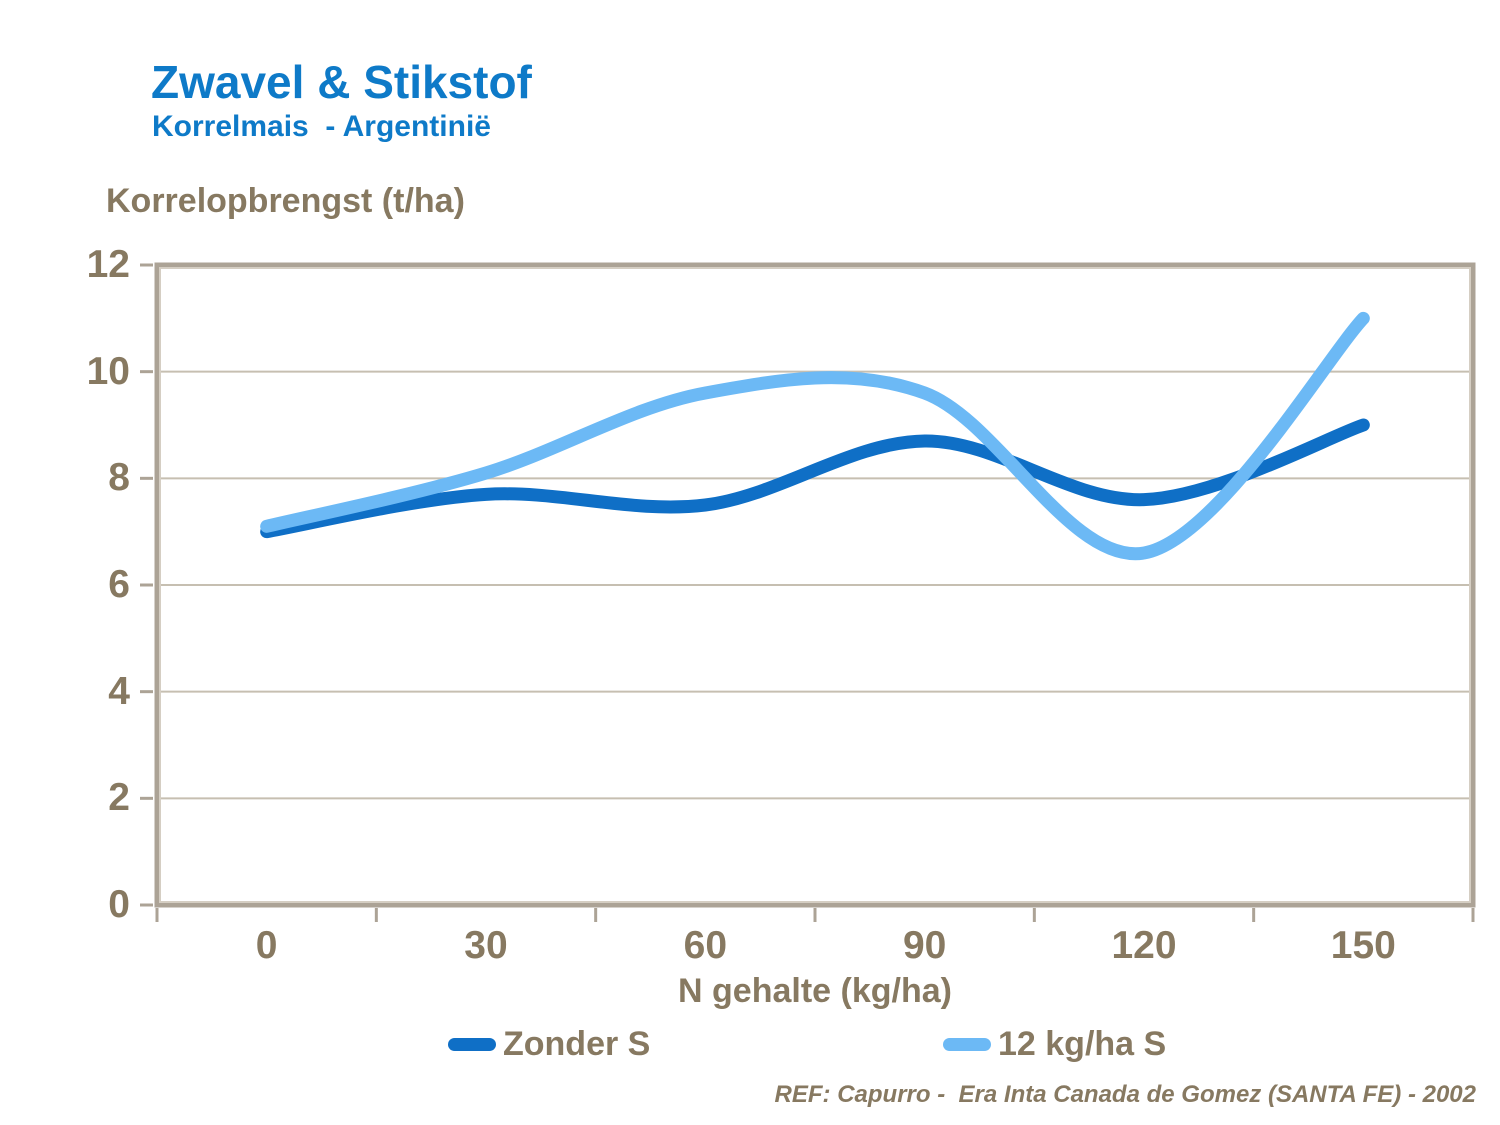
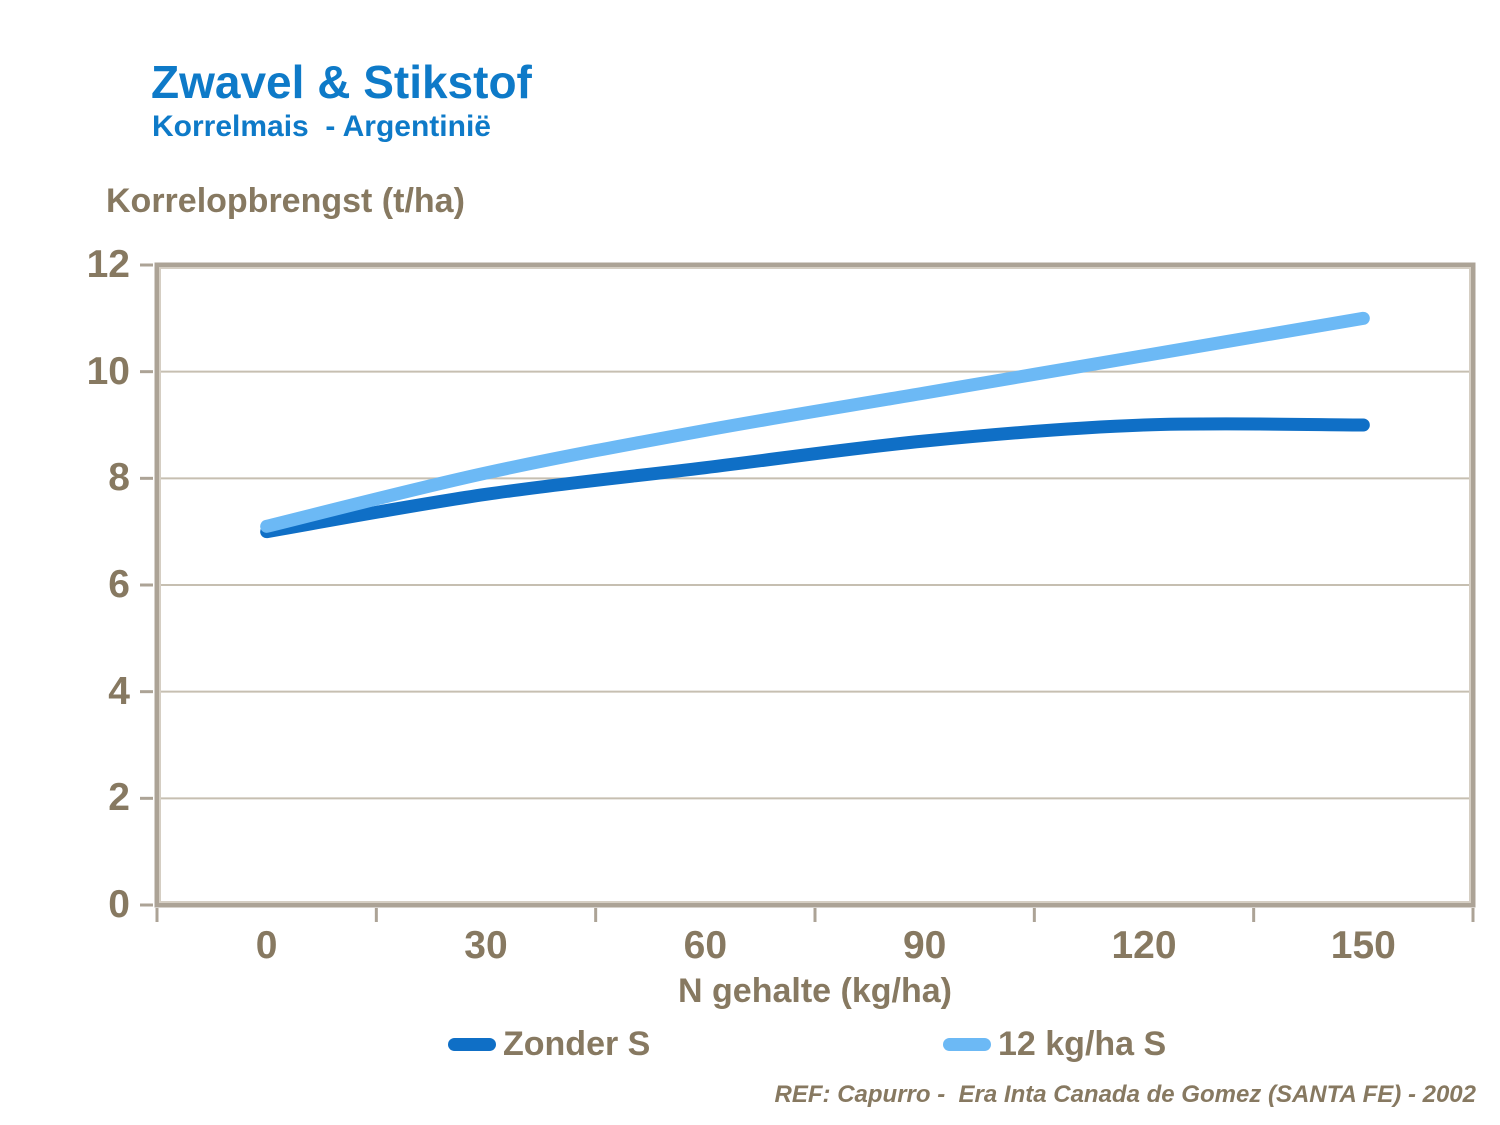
Zonder S/60: 7.5 -> 8.2
12 kg/ha S/60: 9.6 -> 8.9
Zonder S/120: 7.6 -> 9.0
12 kg/ha S/120: 6.6 -> 10.3
